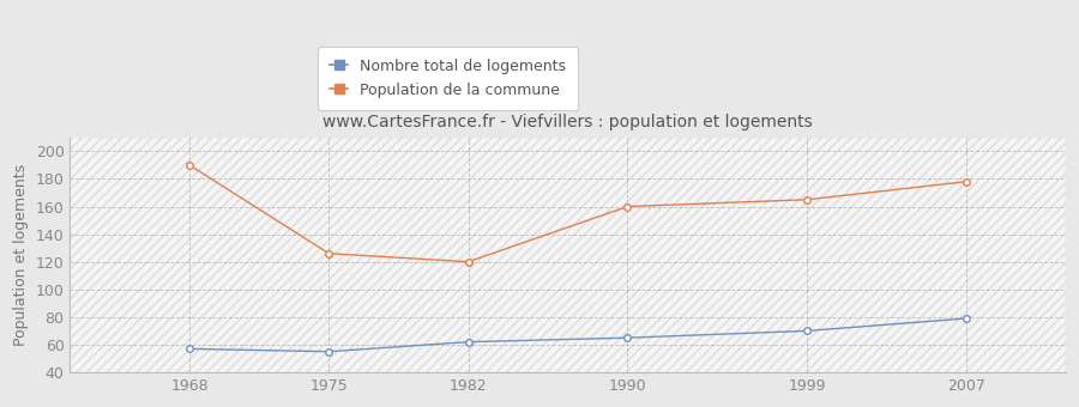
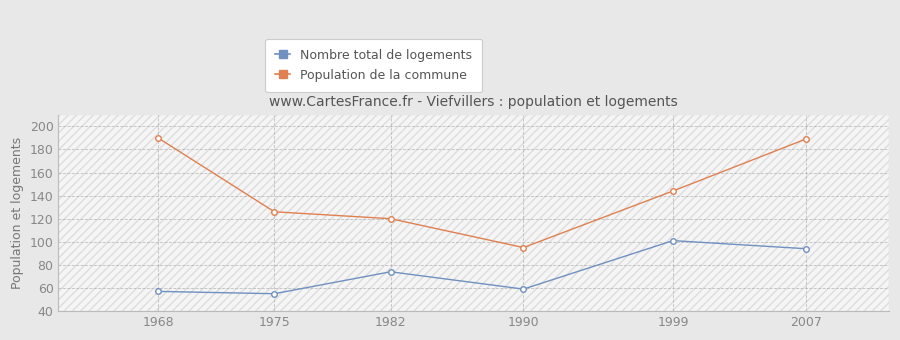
Nombre total de logements/1982: 62 -> 74
Nombre total de logements/1990: 65 -> 59
Population de la commune/1990: 160 -> 95
Nombre total de logements/1999: 70 -> 101
Population de la commune/1999: 165 -> 144
Nombre total de logements/2007: 79 -> 94
Population de la commune/2007: 178 -> 189
